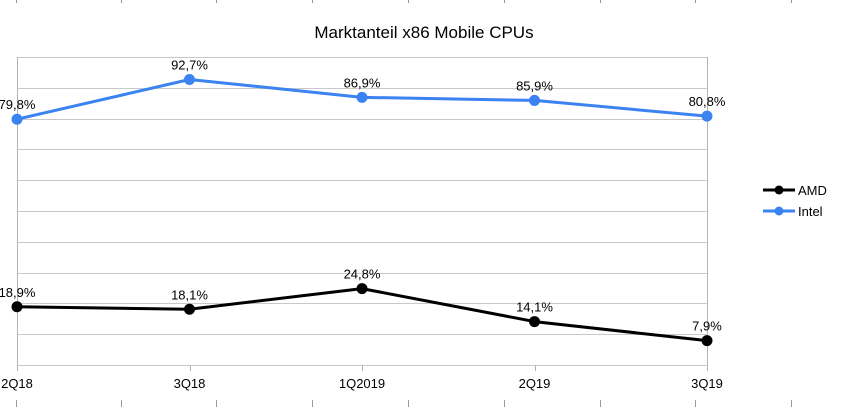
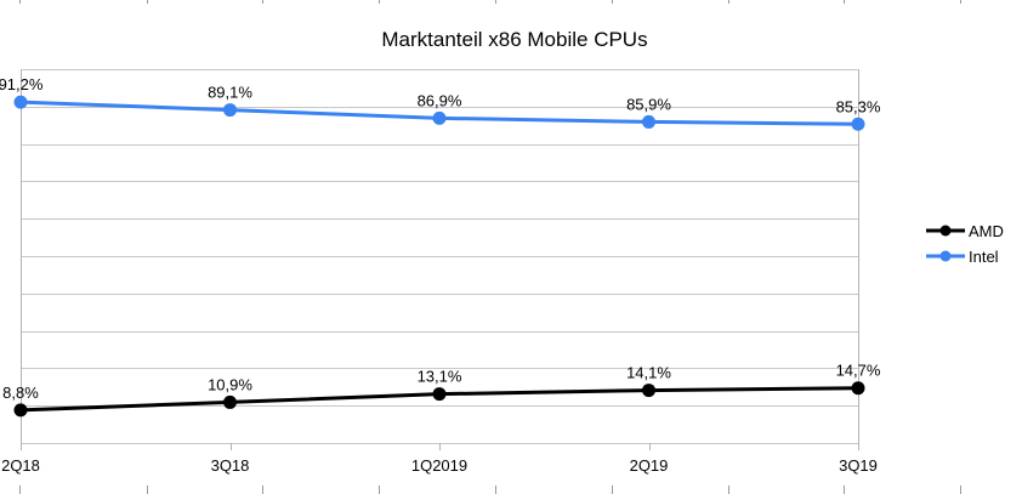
AMD/2Q18: 18,9% -> 8,8%
Intel/2Q18: 79,8% -> 91,2%
AMD/3Q18: 18,1% -> 10,9%
Intel/3Q18: 92,7% -> 89,1%
AMD/1Q2019: 24,8% -> 13,1%
AMD/3Q19: 7,9% -> 14,7%
Intel/3Q19: 80,8% -> 85,3%
